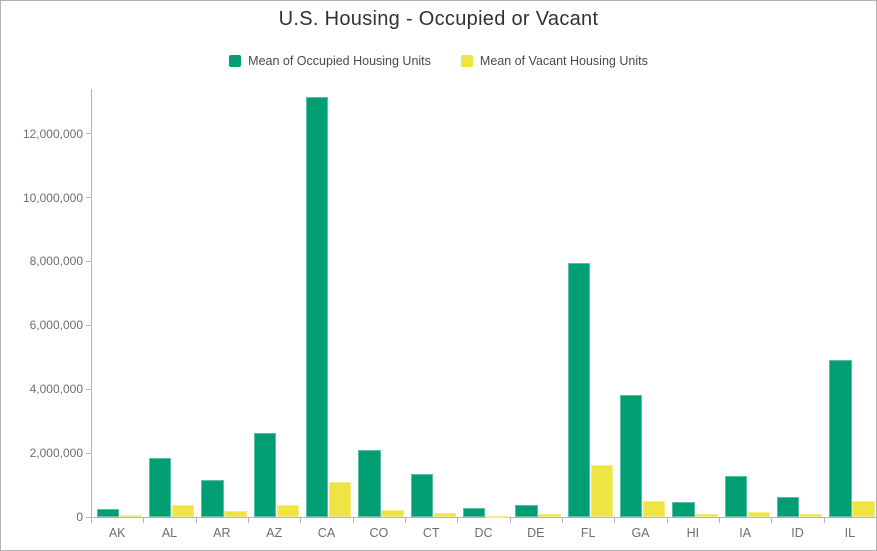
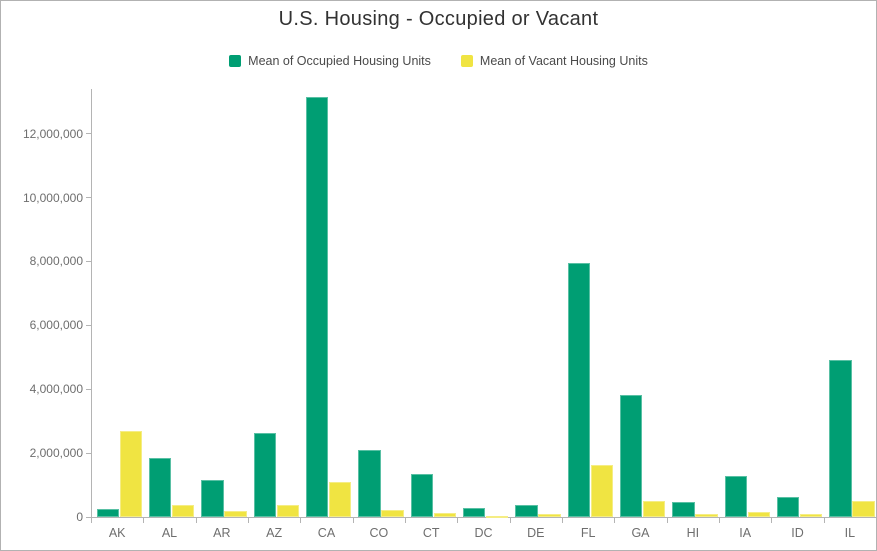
Mean of Vacant Housing Units/AK: 100000 -> 2700000
